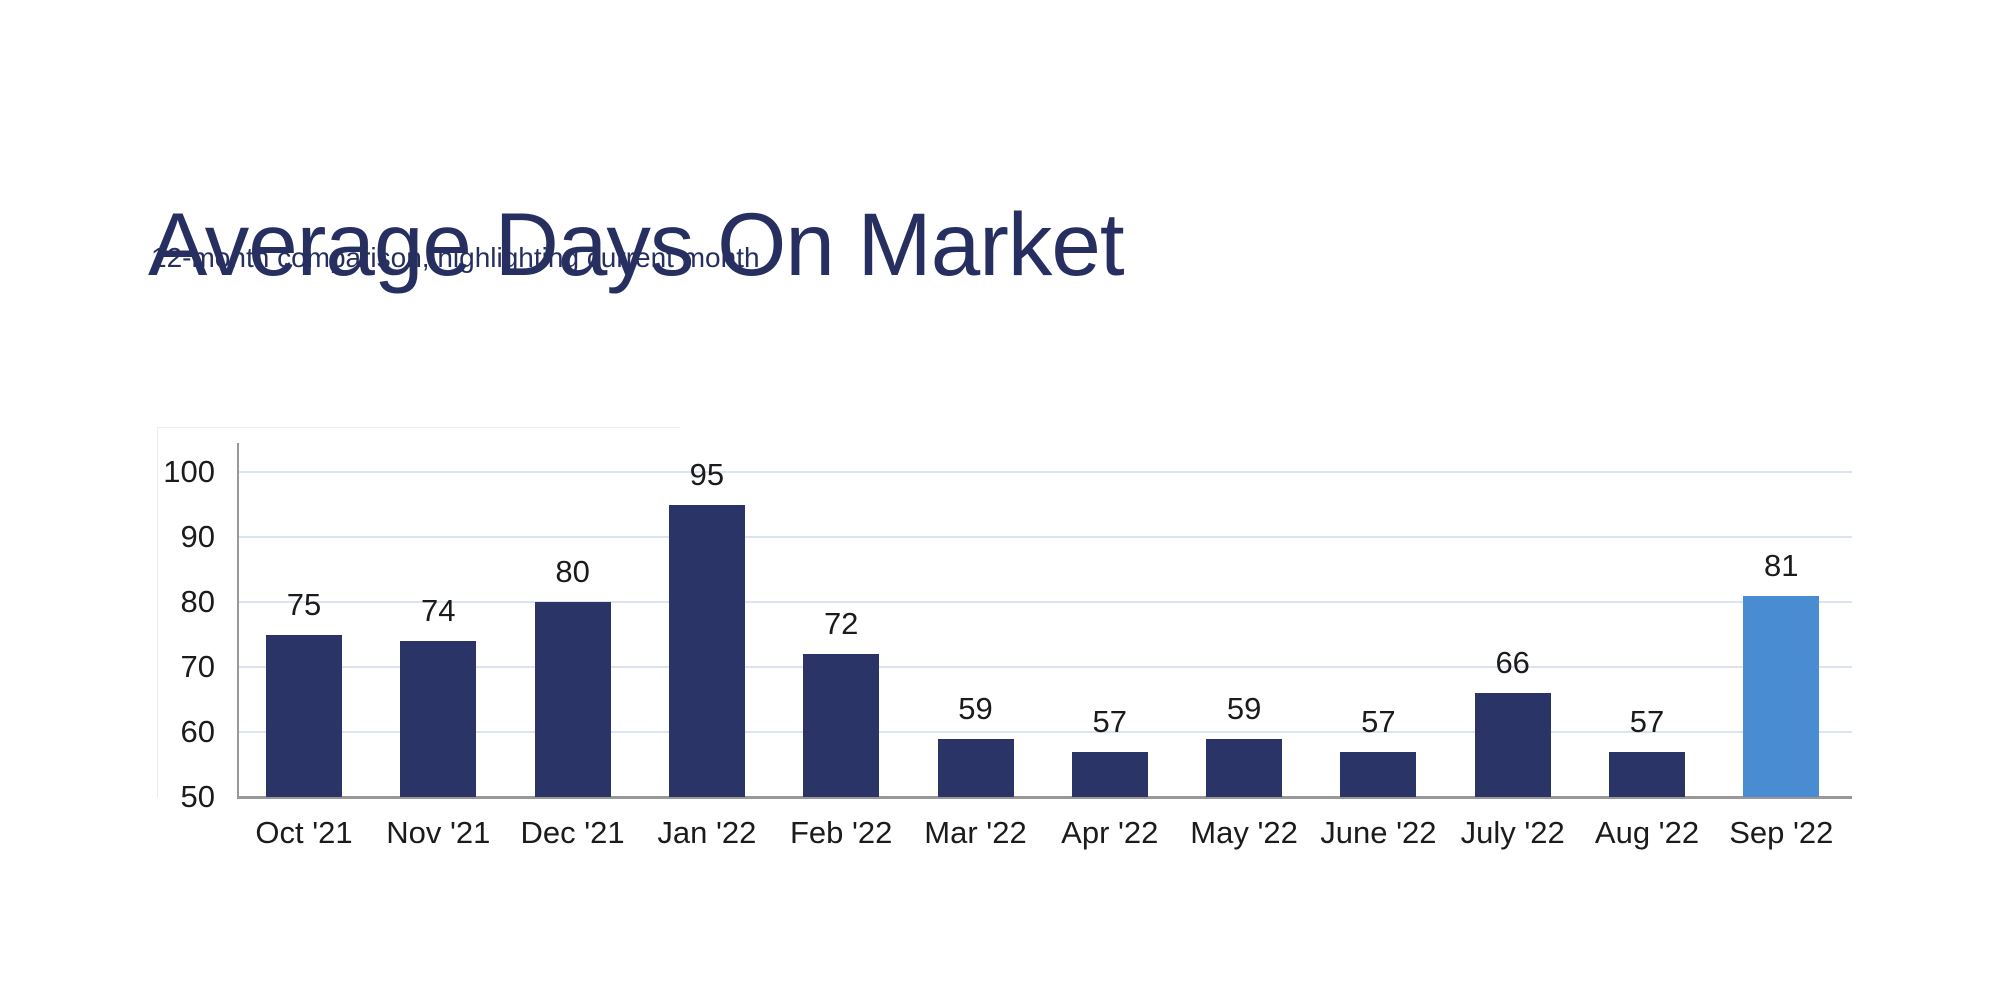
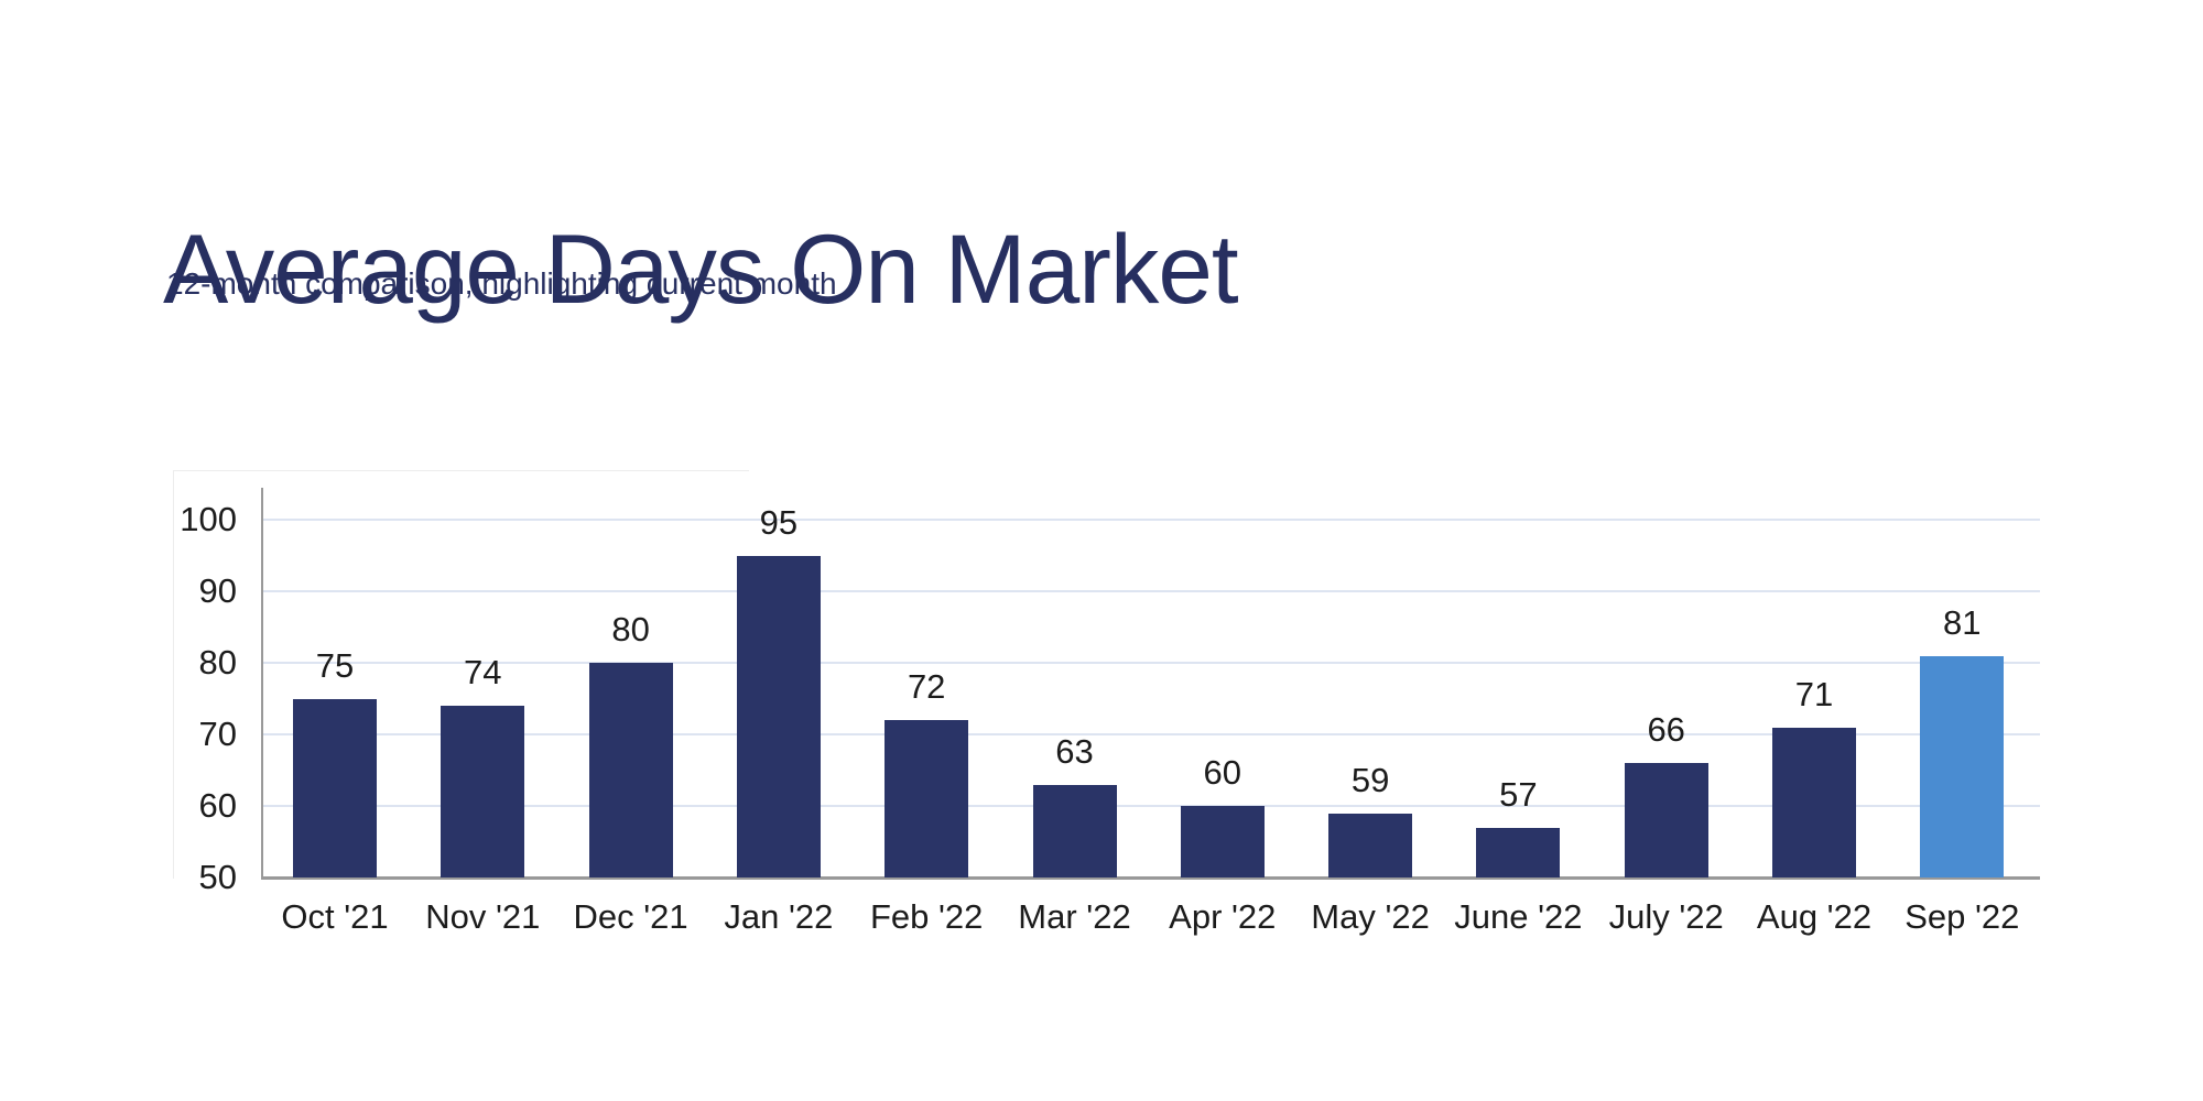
Mar '22: 59 -> 63
Apr '22: 57 -> 60
Aug '22: 57 -> 71
